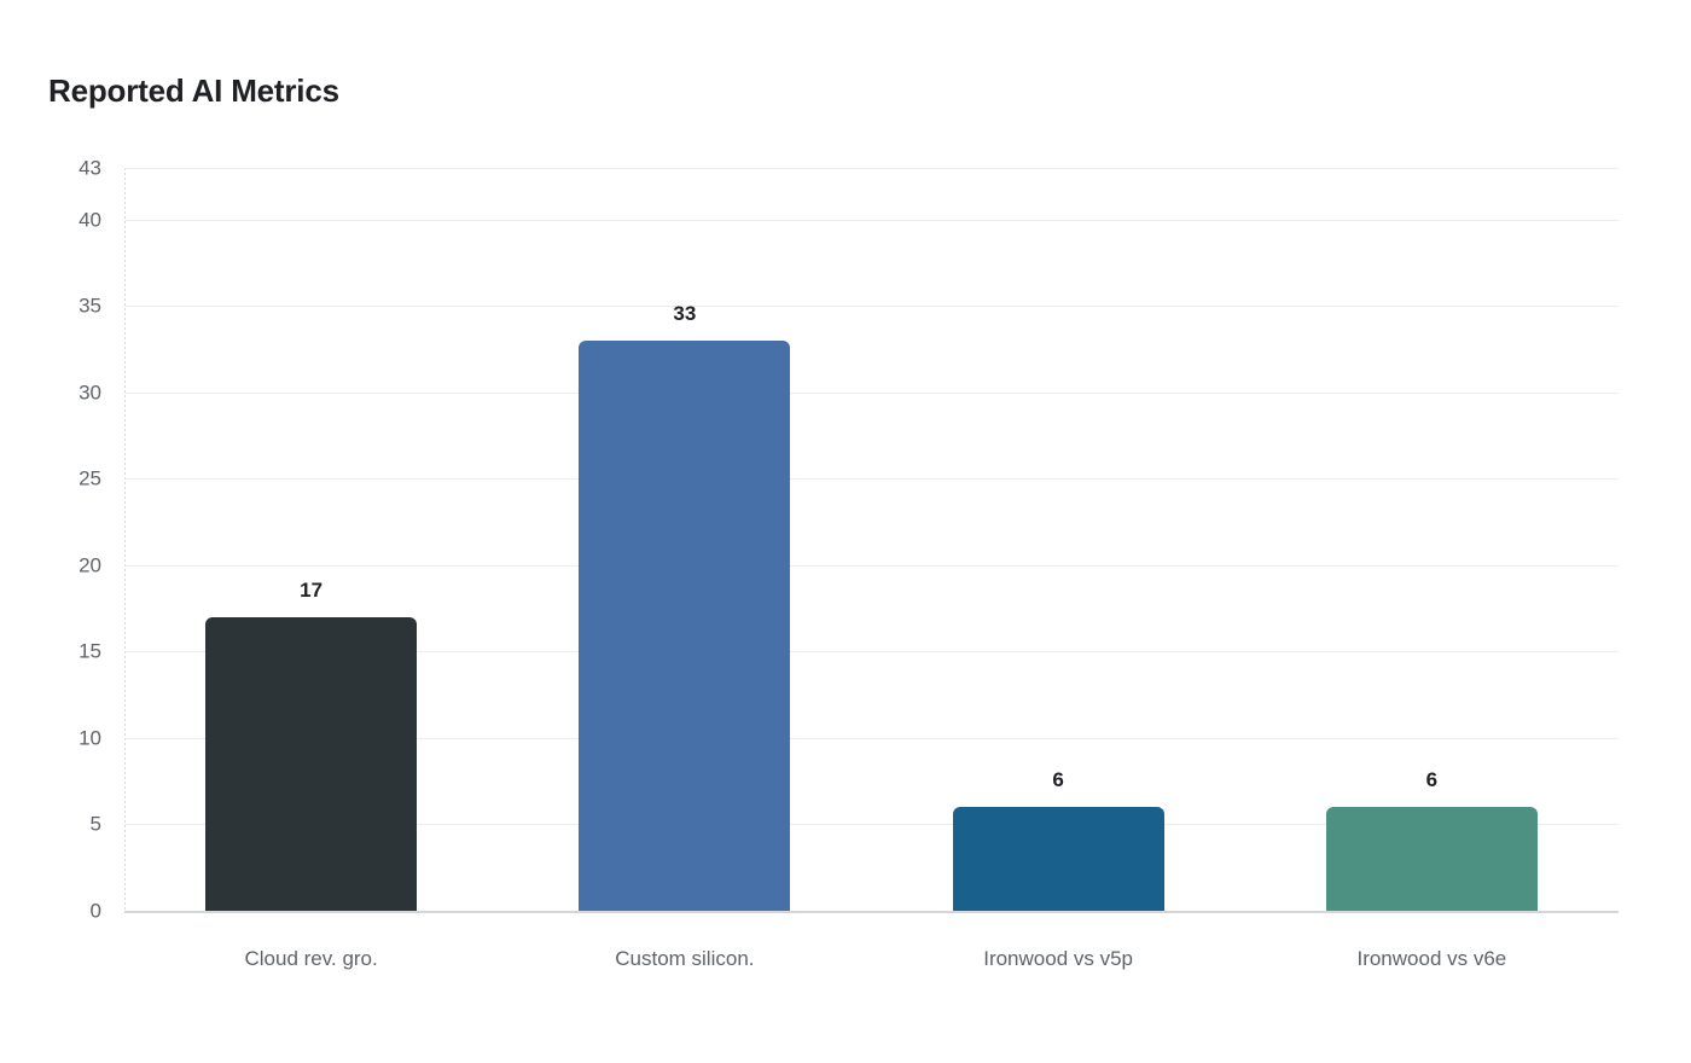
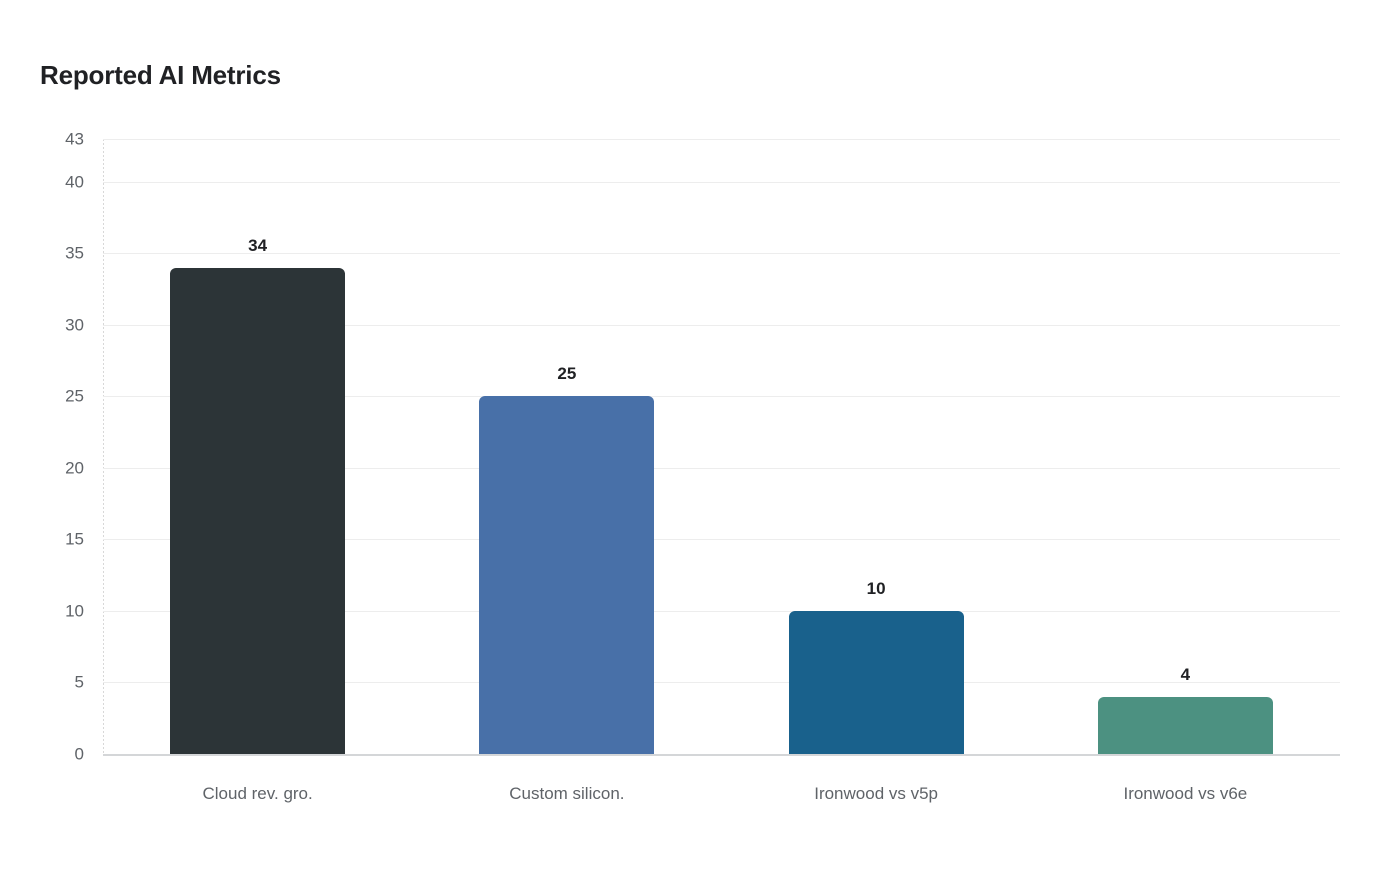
Cloud rev. gro.: 17 -> 34
Custom silicon.: 33 -> 25
Ironwood vs v5p: 6 -> 10
Ironwood vs v6e: 6 -> 4
